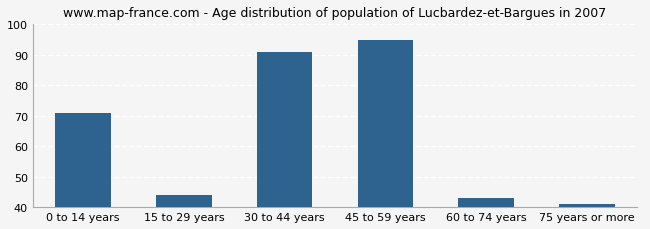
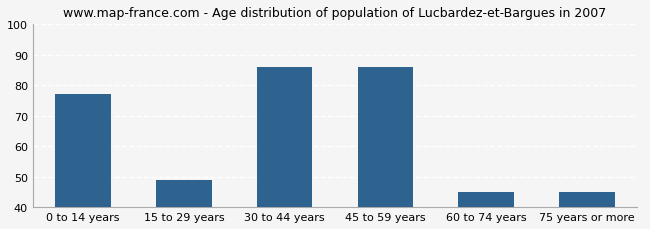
0 to 14 years: 71 -> 77
15 to 29 years: 44 -> 49
30 to 44 years: 91 -> 86
45 to 59 years: 95 -> 86
60 to 74 years: 43 -> 45
75 years or more: 41 -> 45
